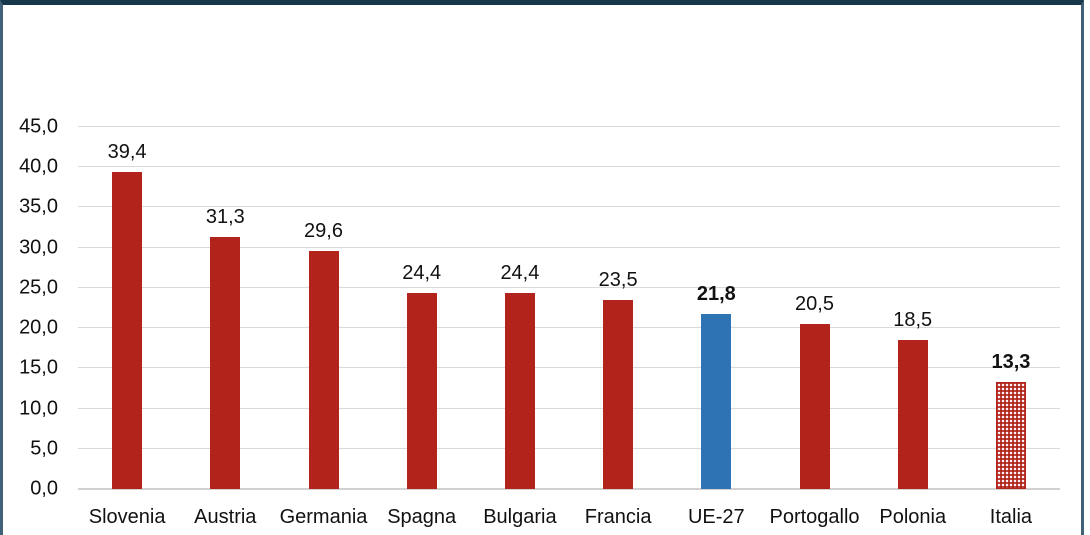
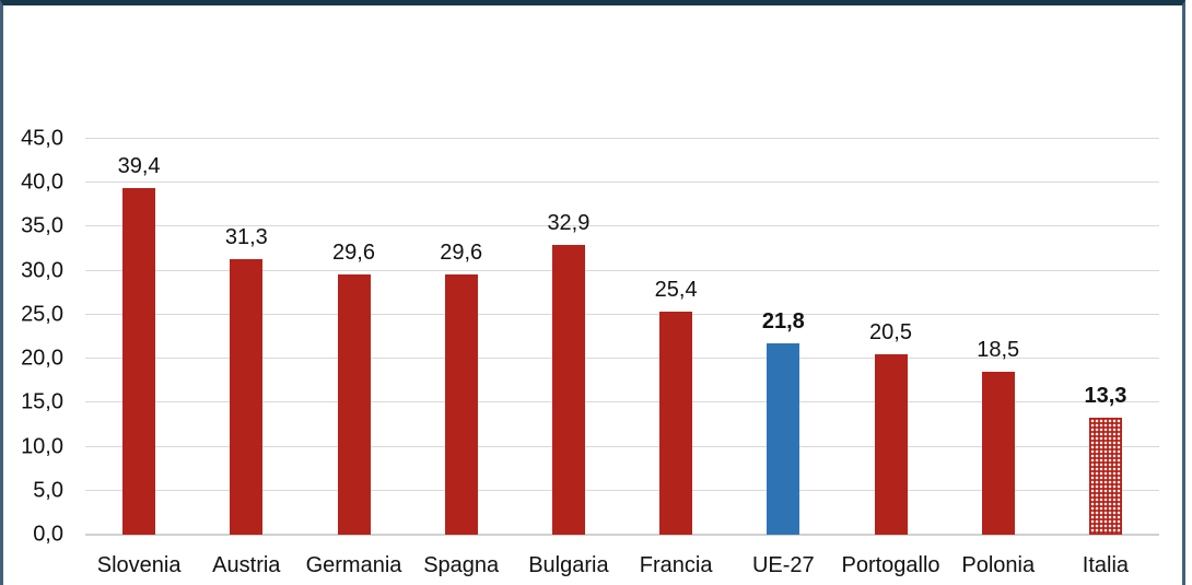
Spagna: 24,4 -> 29,6
Bulgaria: 24,4 -> 32,9
Francia: 23,5 -> 25,4
